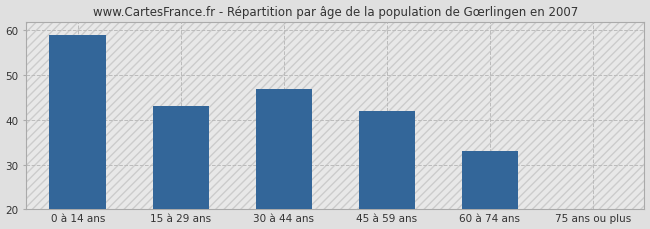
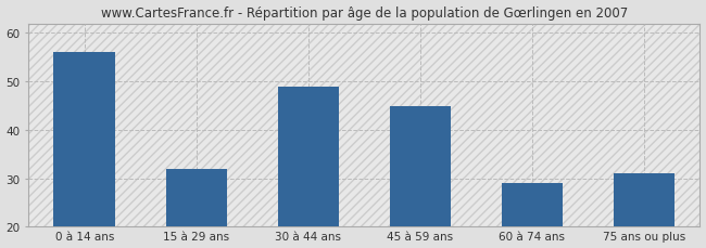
0 à 14 ans: 59 -> 56
15 à 29 ans: 43 -> 32
30 à 44 ans: 47 -> 49
45 à 59 ans: 42 -> 45
60 à 74 ans: 33 -> 29
75 ans ou plus: 20 -> 31
